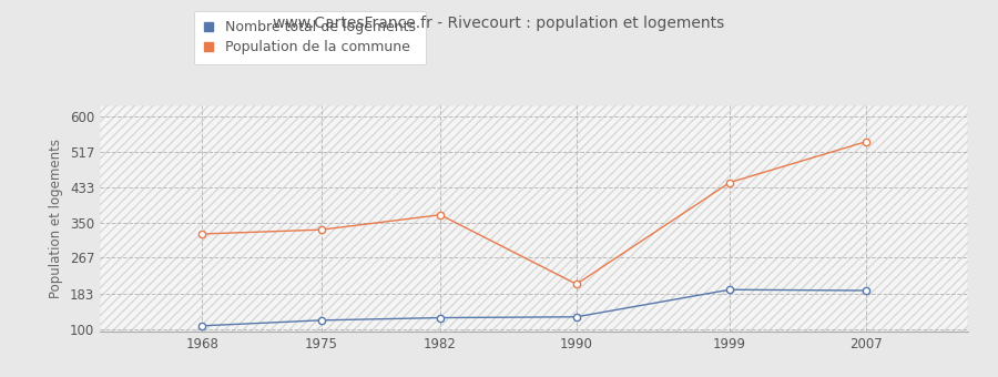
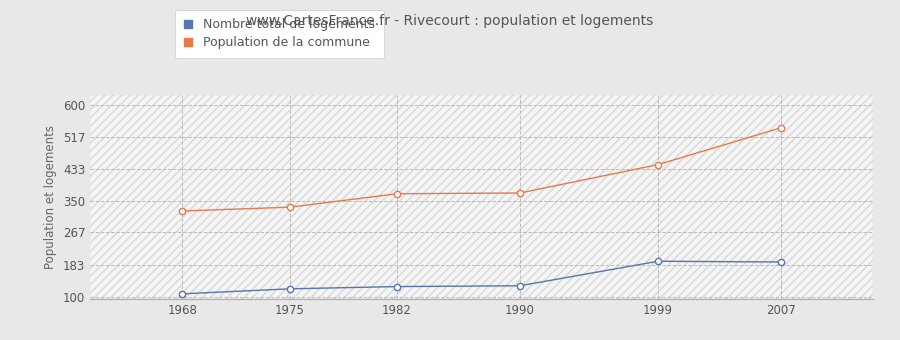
Population de la commune/1990: 205 -> 370
